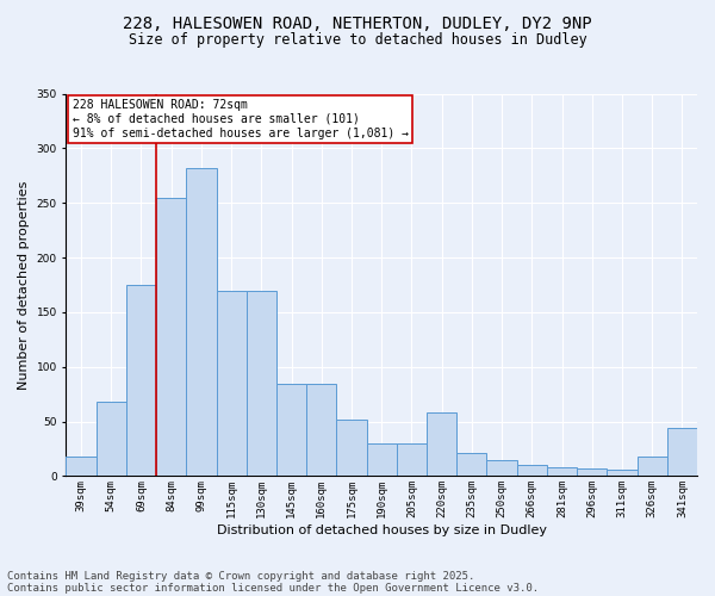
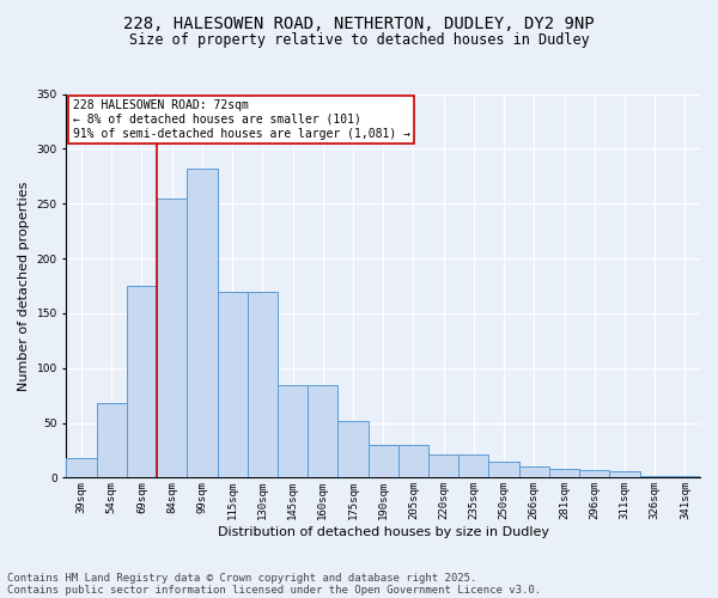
220sqm: 58 -> 21
326sqm: 18 -> 2
341sqm: 44 -> 2
